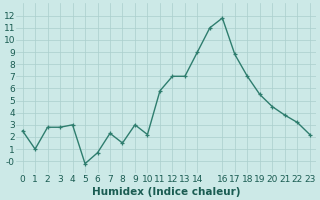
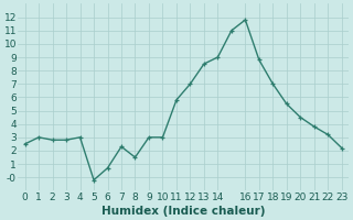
1: 1.0 -> 3.0
10: 2.2 -> 3.0
13: 7.0 -> 8.5
